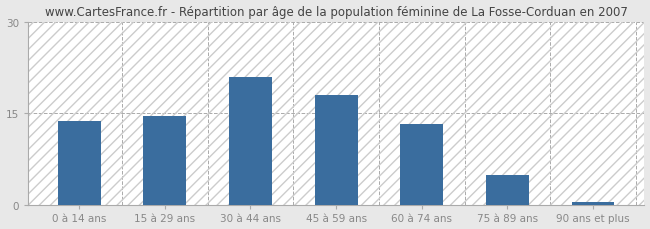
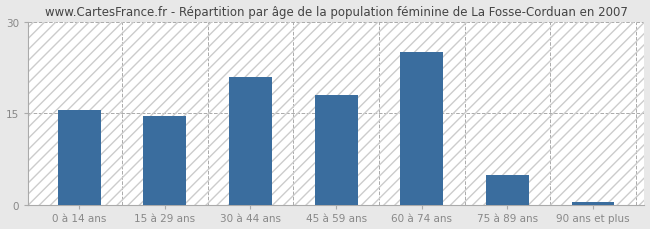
0 à 14 ans: 13.8 -> 15.5
60 à 74 ans: 13.2 -> 25.0
